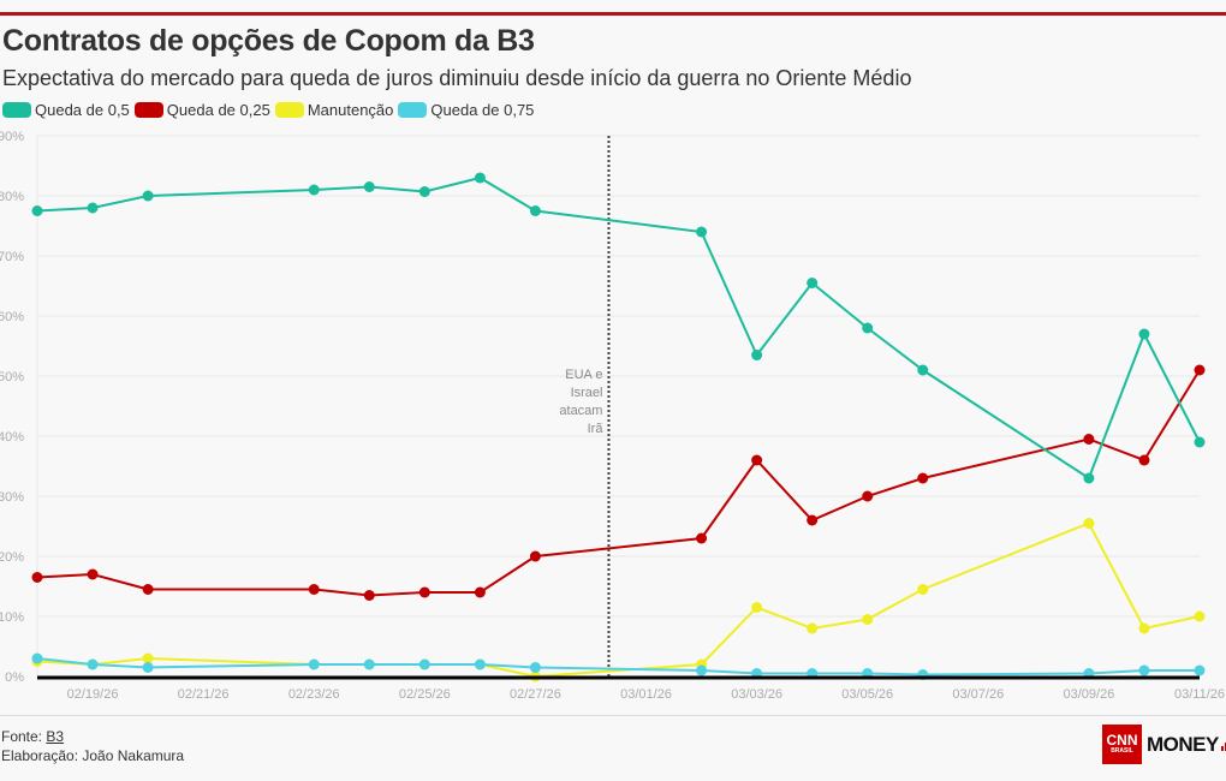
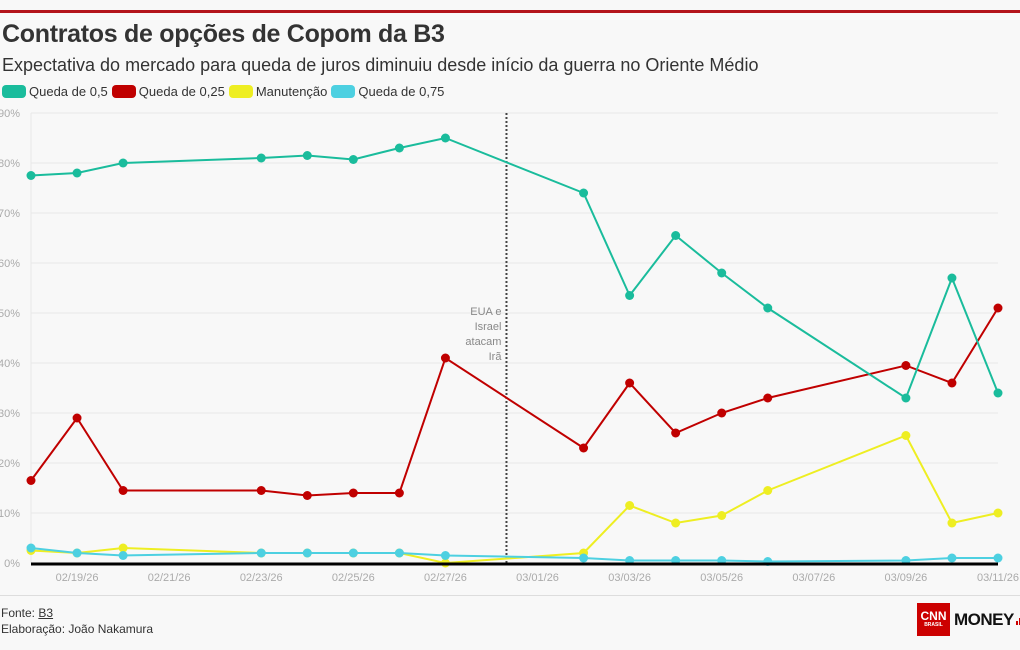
Queda de 0,25/02/19/26: 17% -> 29%
Queda de 0,5/02/27/26: 78% -> 85%
Queda de 0,25/02/27/26: 20% -> 41%
Queda de 0,5/03/11/26: 39% -> 34%
